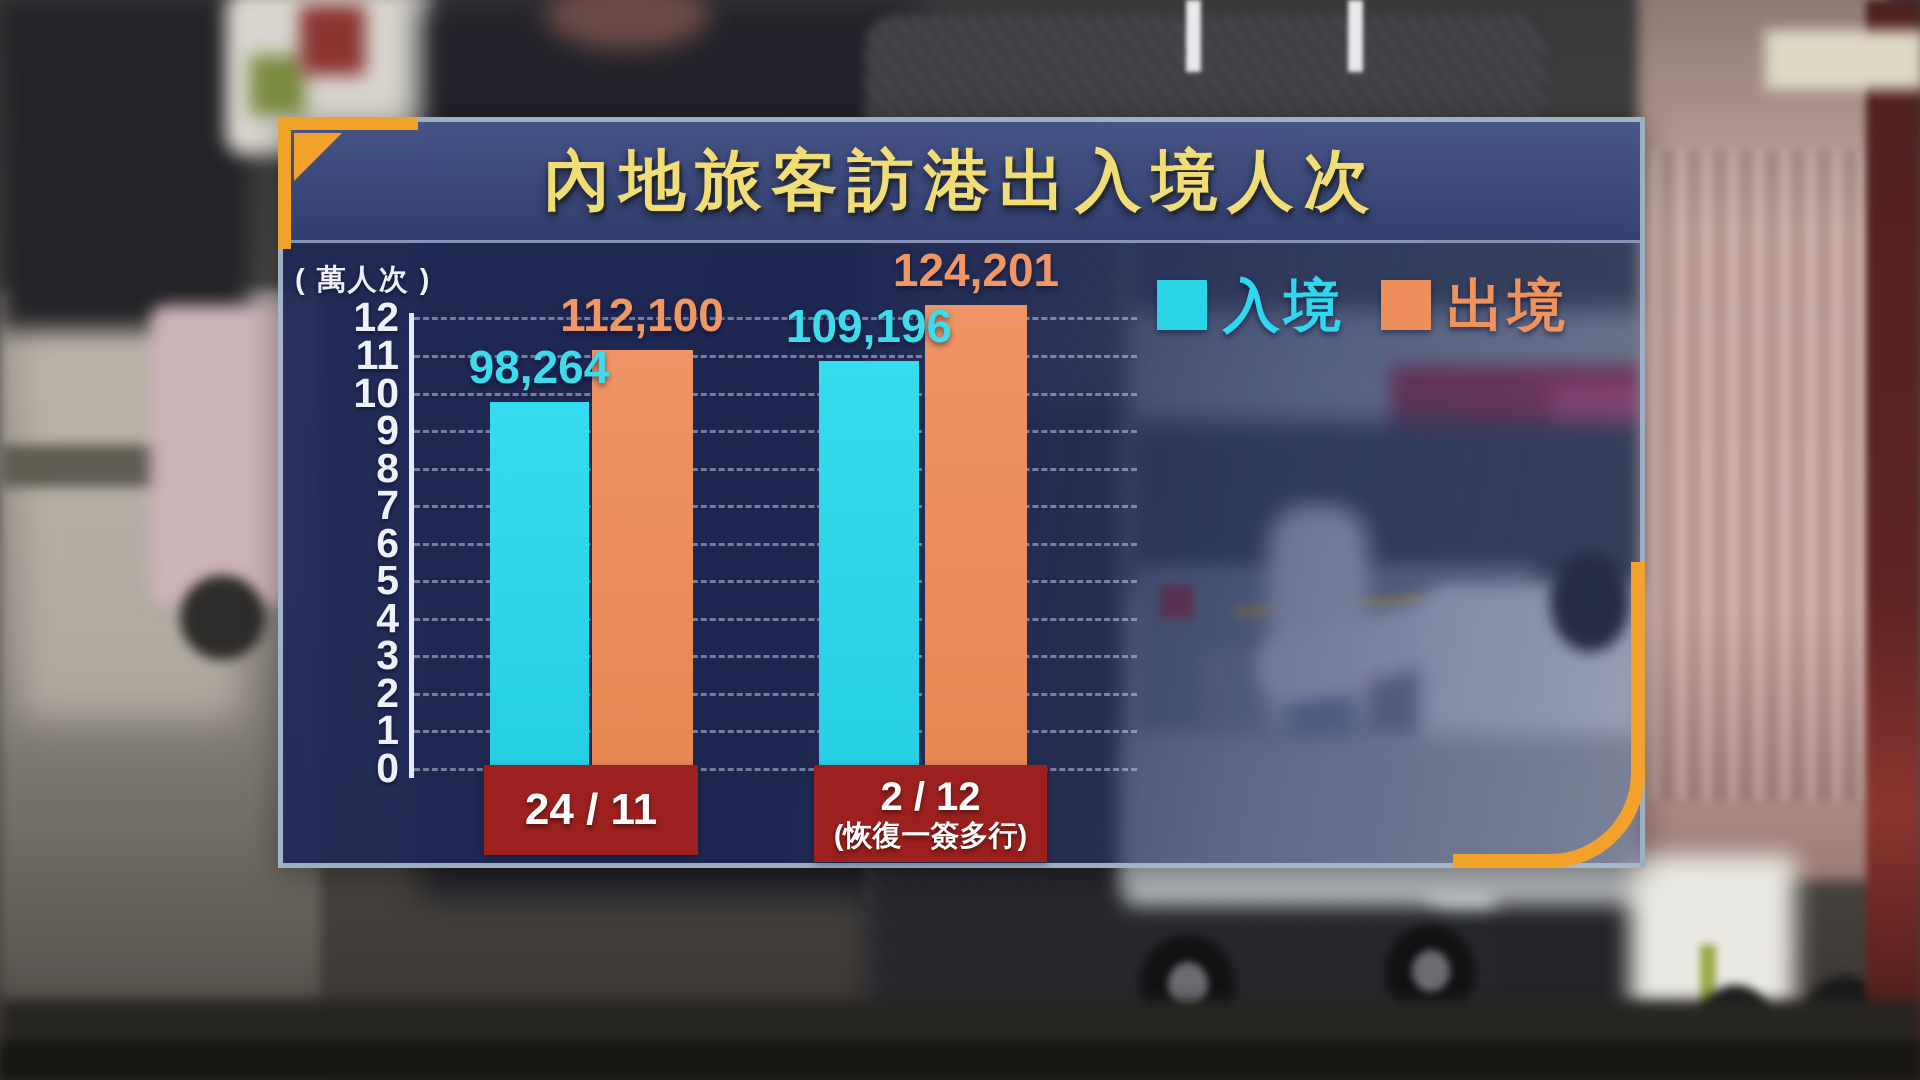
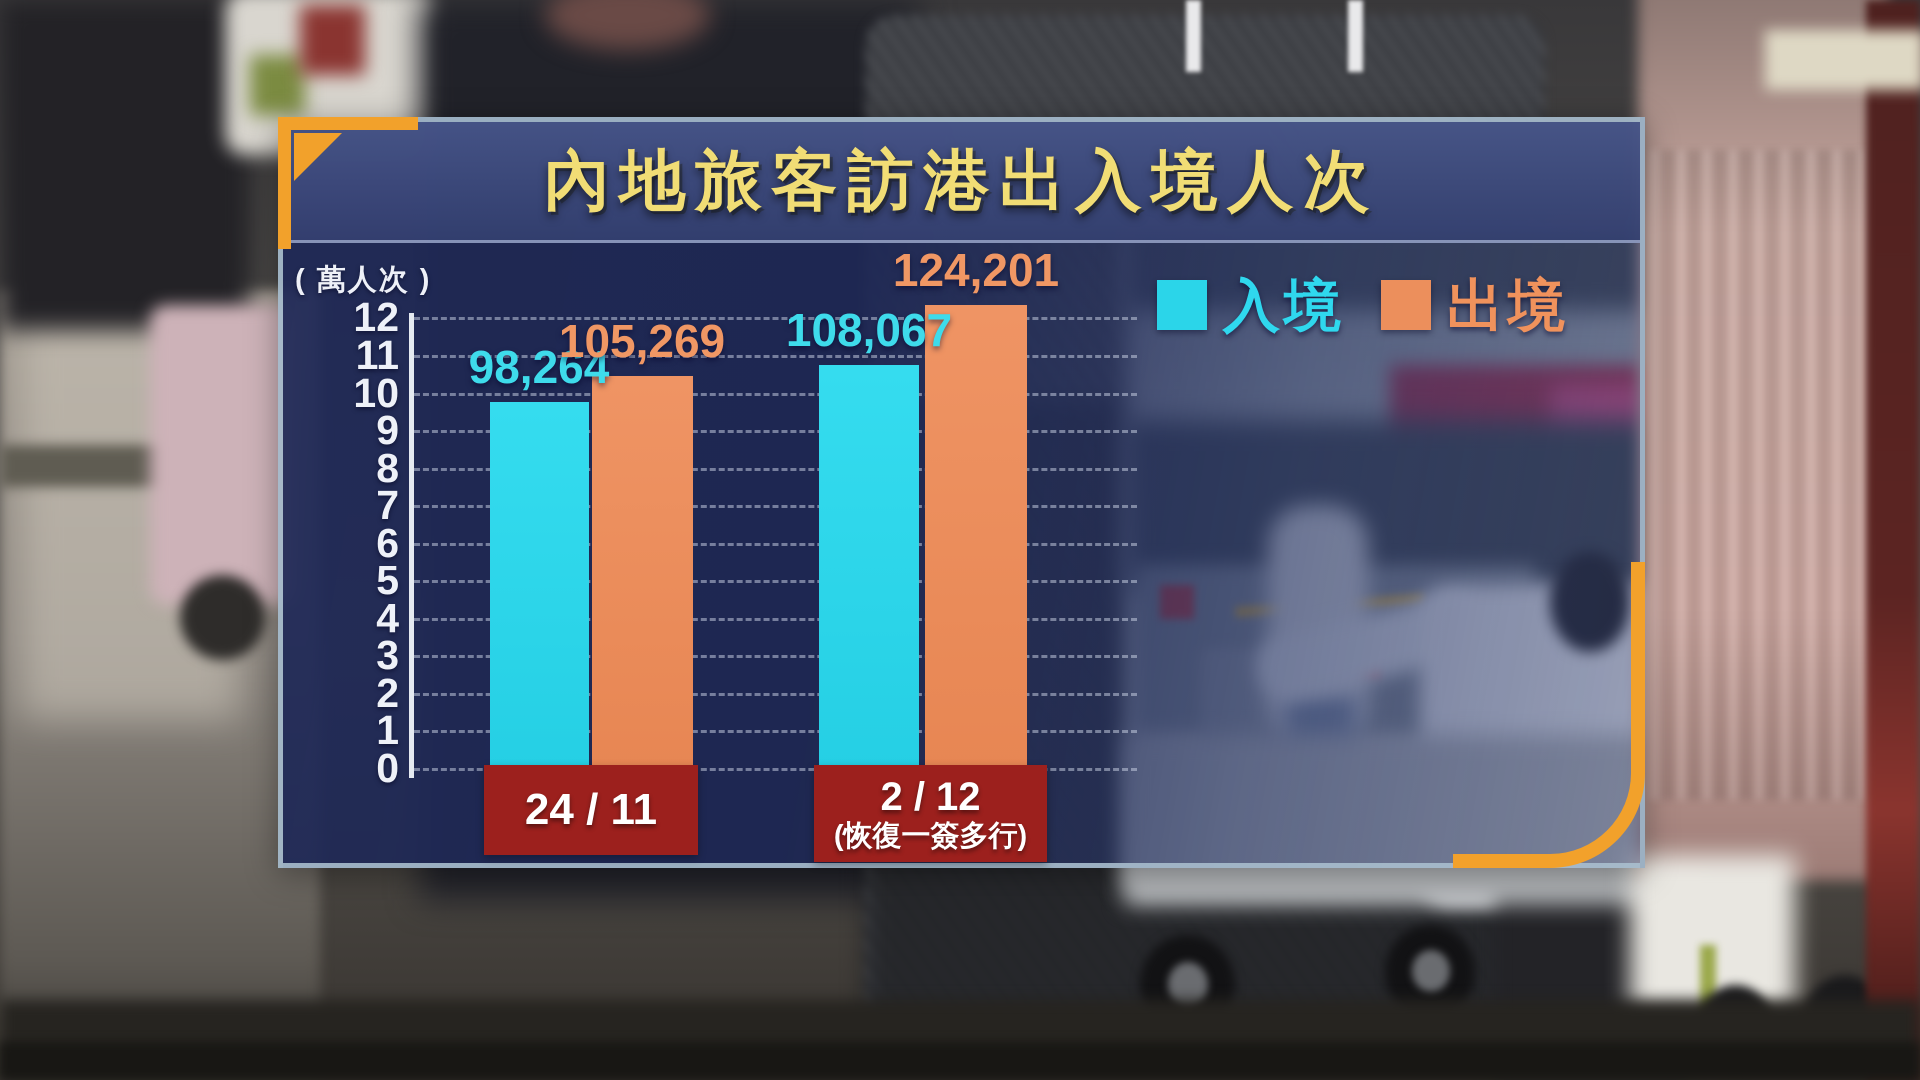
出境/24 / 11: 112,100 -> 105,269
入境/2 / 12: 109,196 -> 108,067
